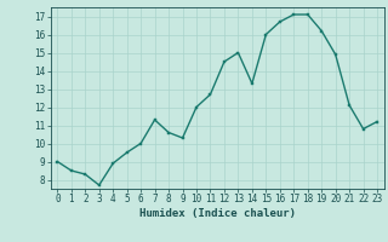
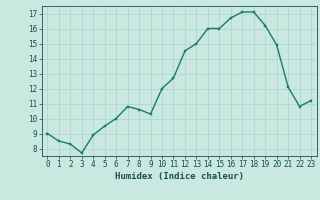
7: 11.3 -> 10.8
14: 13.3 -> 16.0
